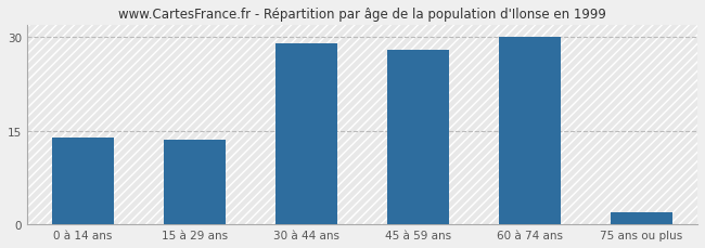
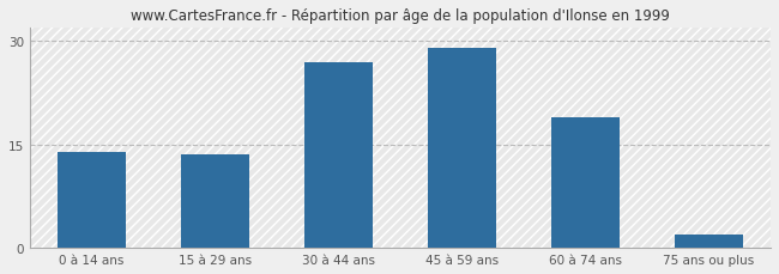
30 à 44 ans: 29.0 -> 27.0
45 à 59 ans: 28.0 -> 29.0
60 à 74 ans: 30.0 -> 19.0
